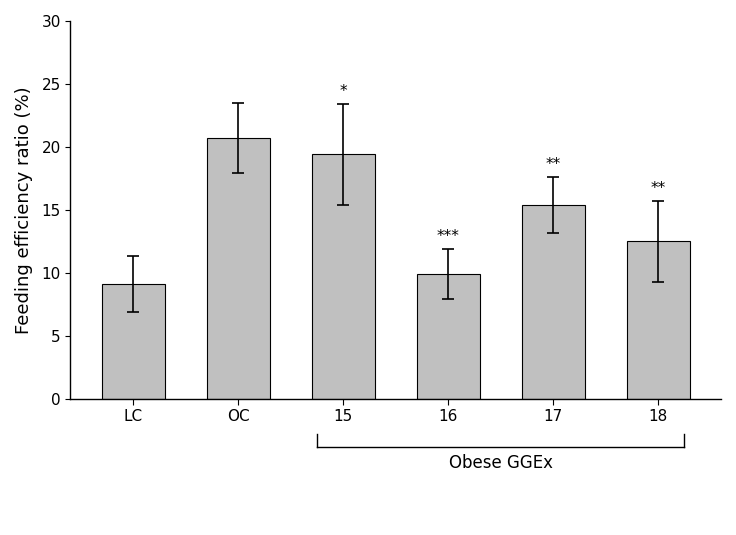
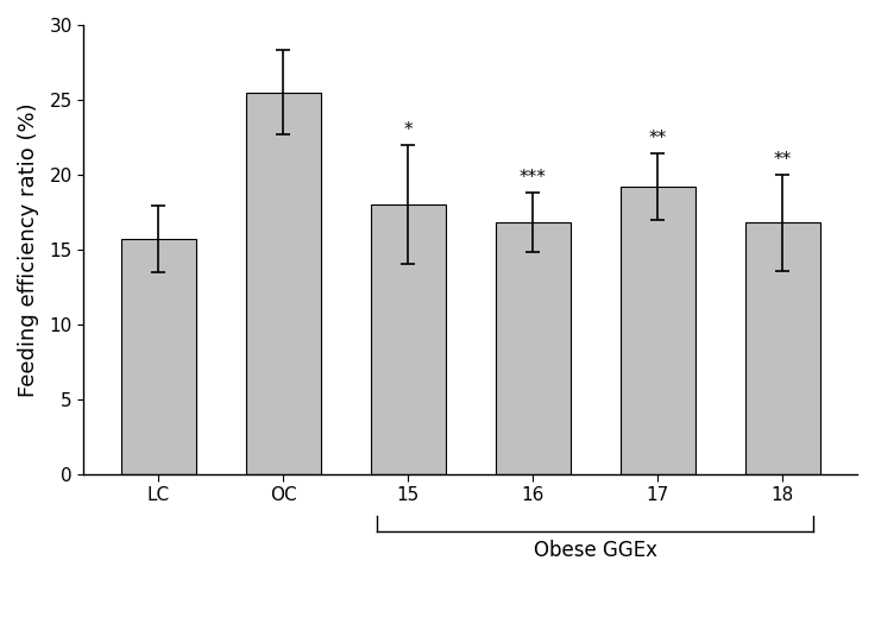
LC: 9.1 -> 15.7
OC: 20.7 -> 25.5
15: 19.4 -> 18.0
16: 9.9 -> 16.8
17: 15.4 -> 19.2
18: 12.5 -> 16.8
